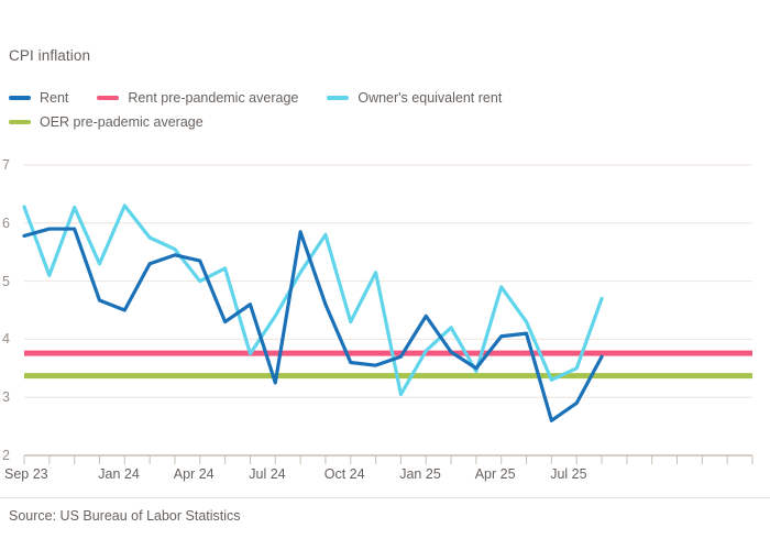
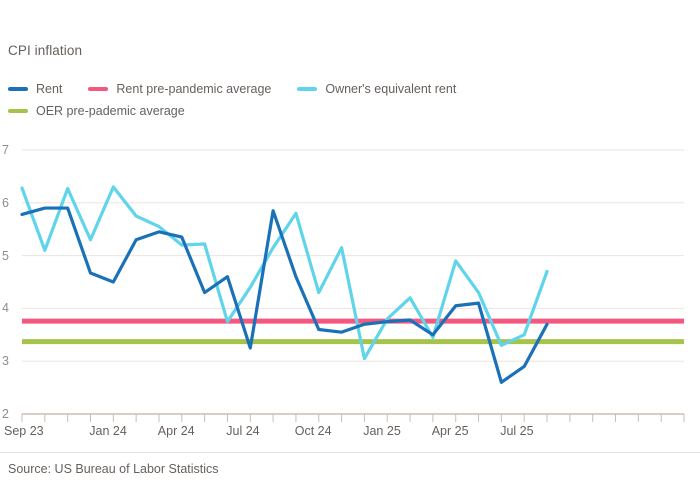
Owner's equivalent rent/Apr 24: 5.0 -> 5.2
Rent/Jan 25: 4.4 -> 3.8
